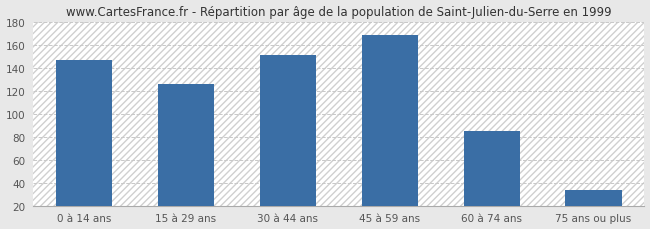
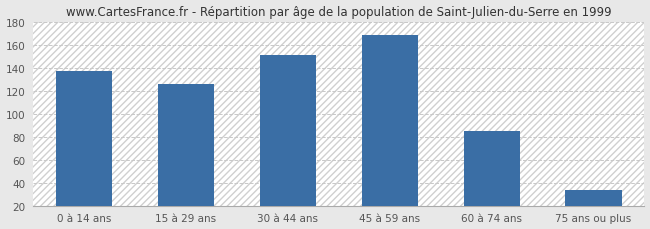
0 à 14 ans: 147 -> 137
